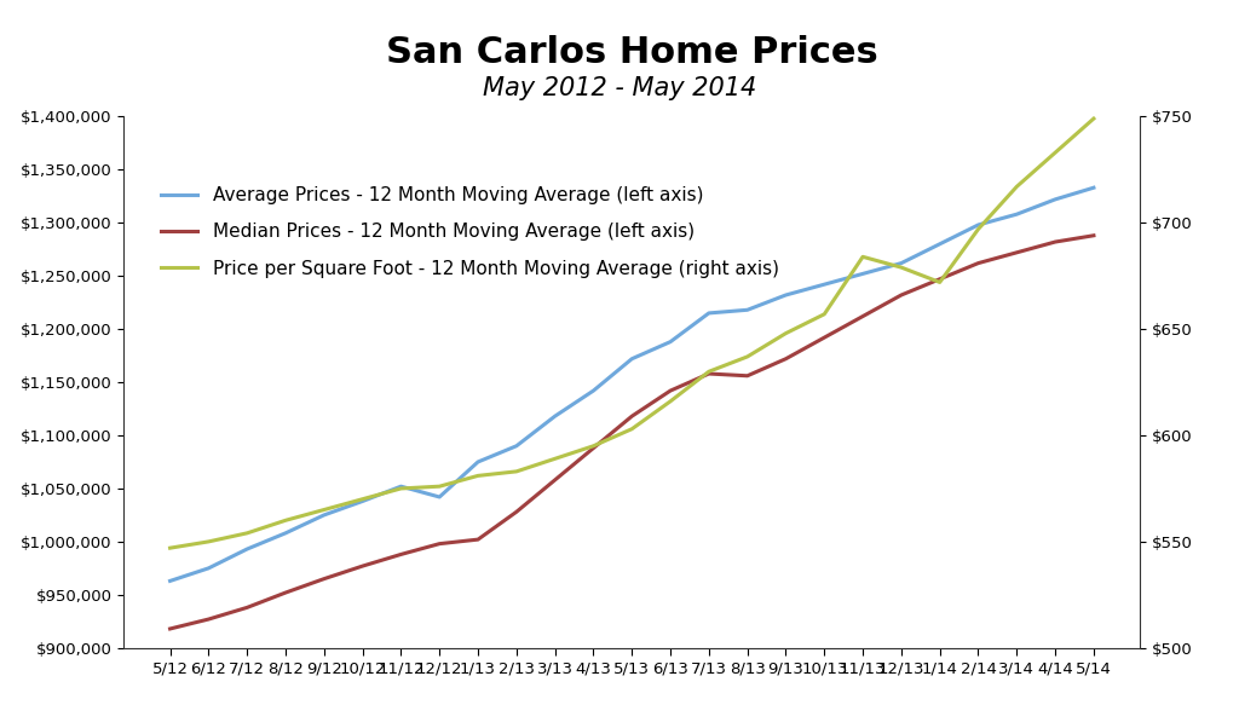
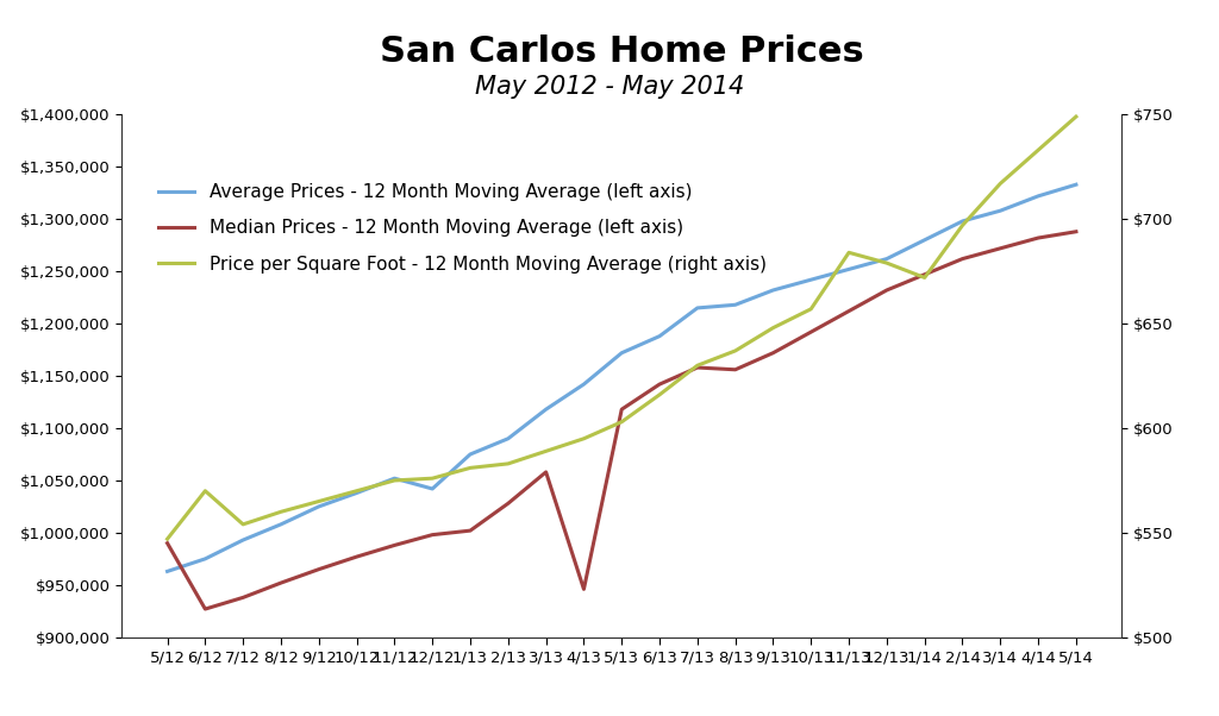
Median Prices - 12 Month Moving Average (left axis)/5/12: $918,000 -> $990,000
Price per Square Foot - 12 Month Moving Average (right axis)/6/12: $550 -> $570
Median Prices - 12 Month Moving Average (left axis)/4/13: $1,088,000 -> $946,000
